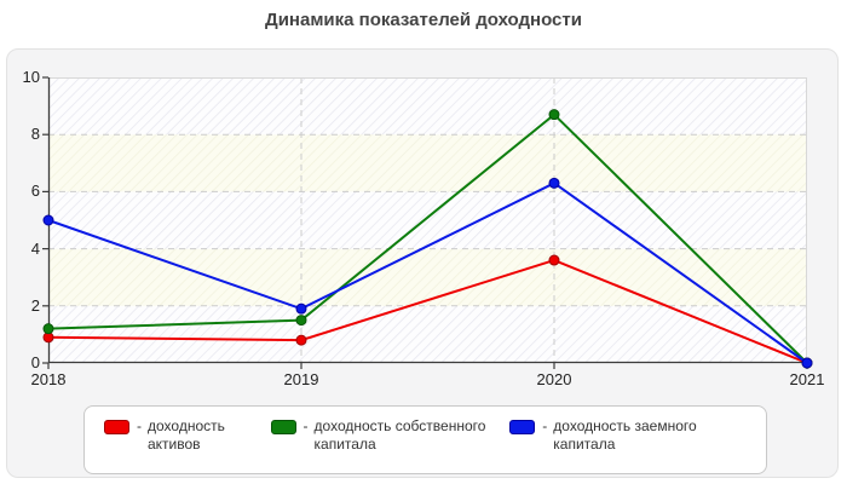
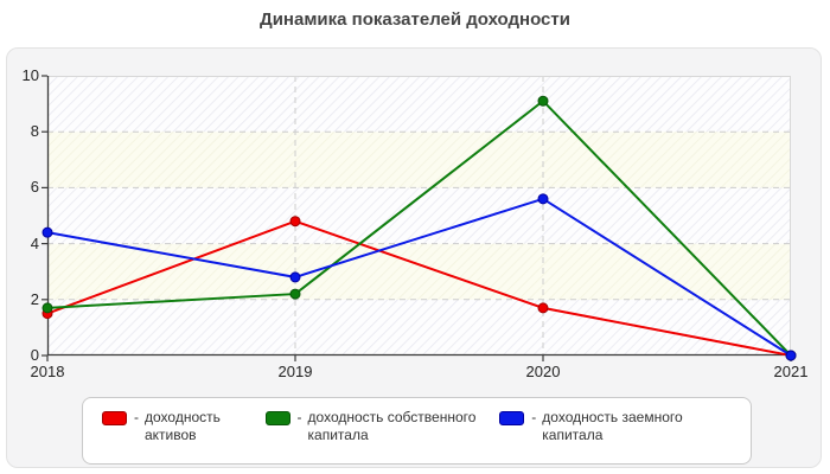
доходность активов/2018: 0.9 -> 1.5
доходность собственного капитала/2018: 1.2 -> 1.7
доходность заемного капитала/2018: 5.0 -> 4.4
доходность активов/2019: 0.8 -> 4.8
доходность собственного капитала/2019: 1.5 -> 2.2
доходность заемного капитала/2019: 1.9 -> 2.8
доходность активов/2020: 3.6 -> 1.7
доходность собственного капитала/2020: 8.7 -> 9.1
доходность заемного капитала/2020: 6.3 -> 5.6
